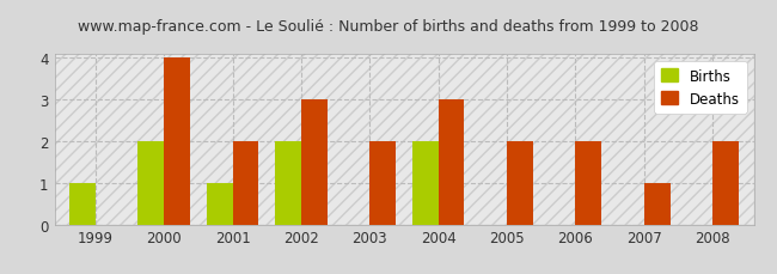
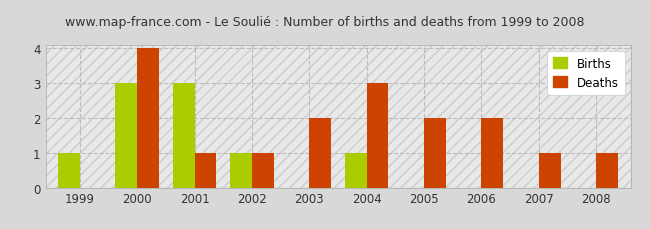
Births/2000: 2 -> 3
Births/2001: 1 -> 3
Deaths/2001: 2 -> 1
Births/2002: 2 -> 1
Deaths/2002: 3 -> 1
Births/2004: 2 -> 1
Deaths/2008: 2 -> 1
